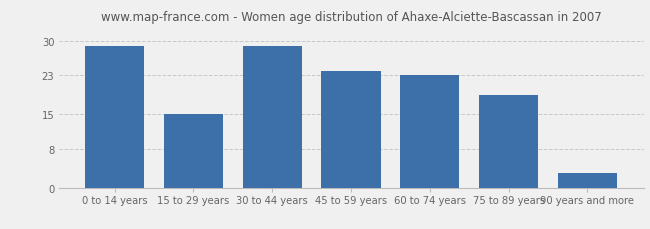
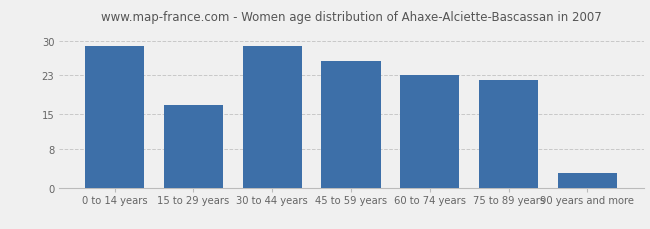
15 to 29 years: 15 -> 17
45 to 59 years: 24 -> 26
75 to 89 years: 19 -> 22
